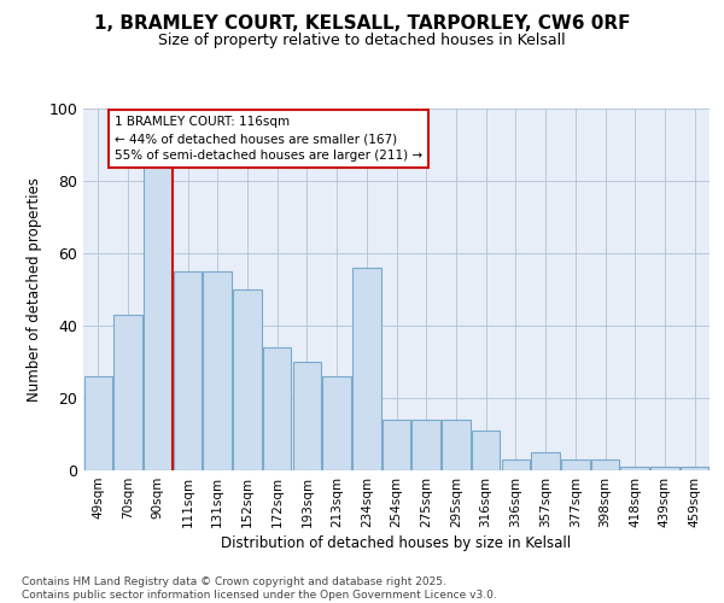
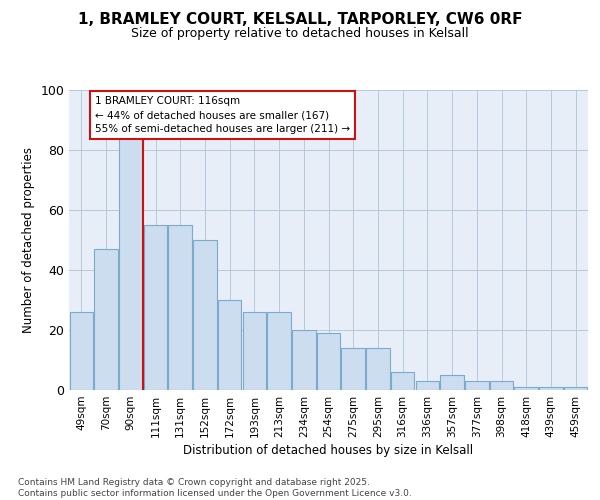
70sqm: 43 -> 47
172sqm: 34 -> 30
193sqm: 30 -> 26
234sqm: 56 -> 20
254sqm: 14 -> 19
316sqm: 11 -> 6
